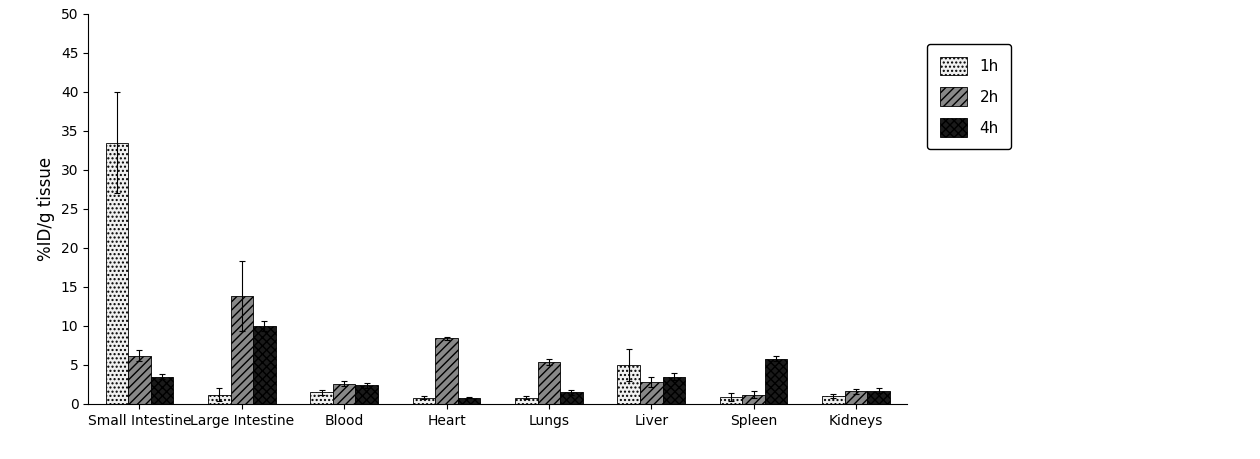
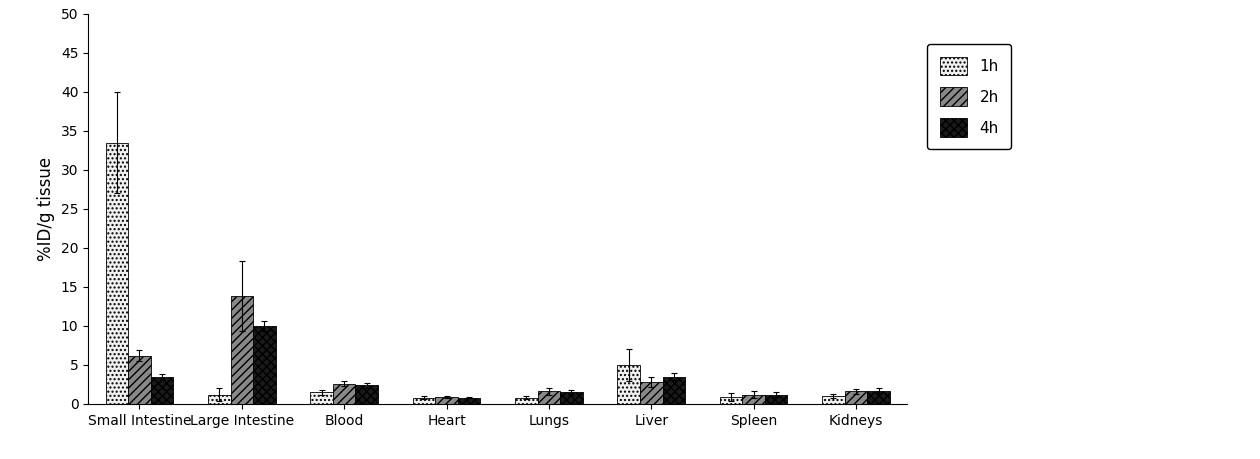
2h/Heart: 8.4 -> 0.9
2h/Lungs: 5.4 -> 1.6
4h/Spleen: 5.8 -> 1.2
